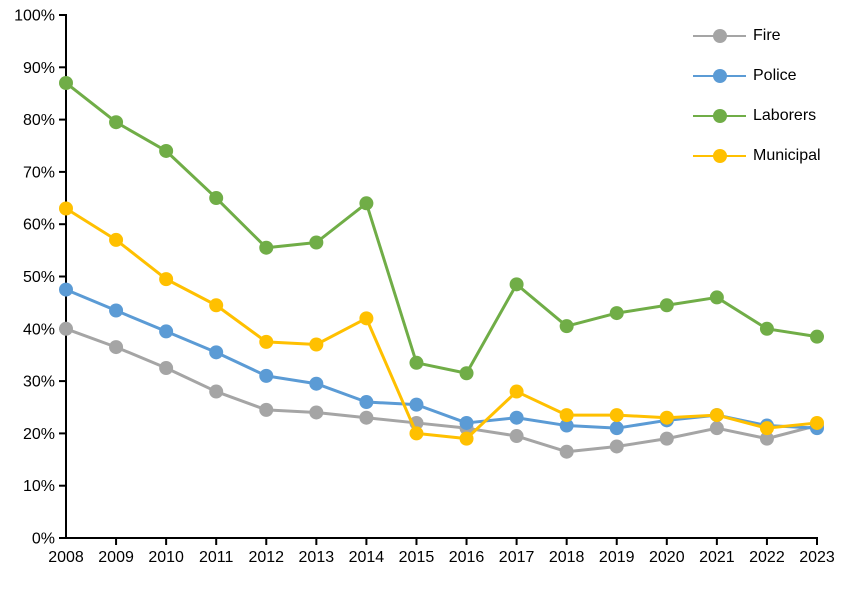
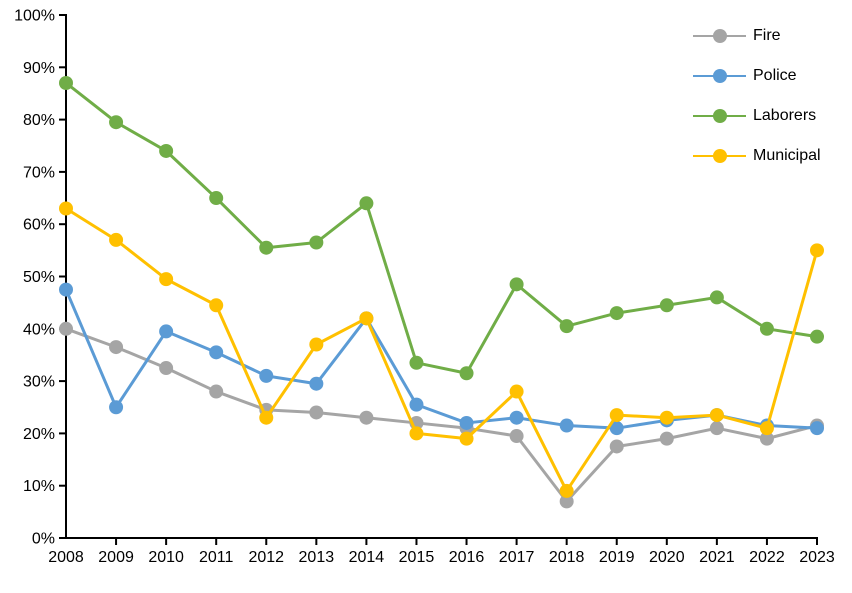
Police/2009: 44% -> 25%
Municipal/2012: 38% -> 23%
Police/2014: 26% -> 42%
Fire/2018: 16% -> 7%
Municipal/2018: 24% -> 9%
Municipal/2023: 22% -> 55%
